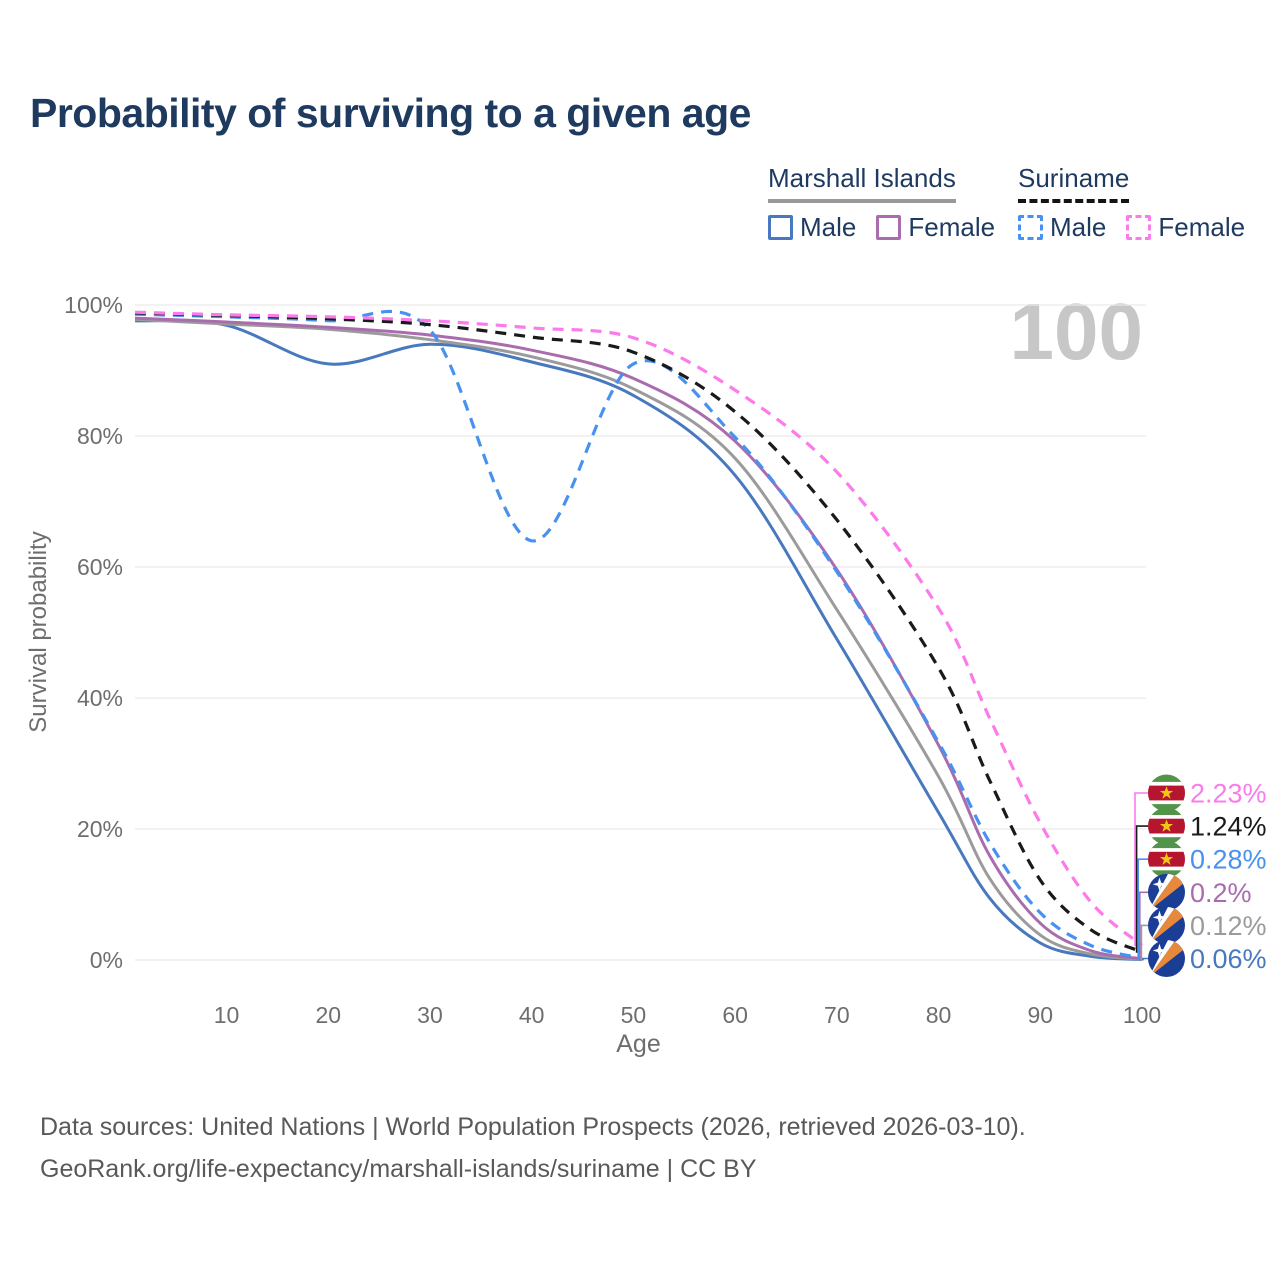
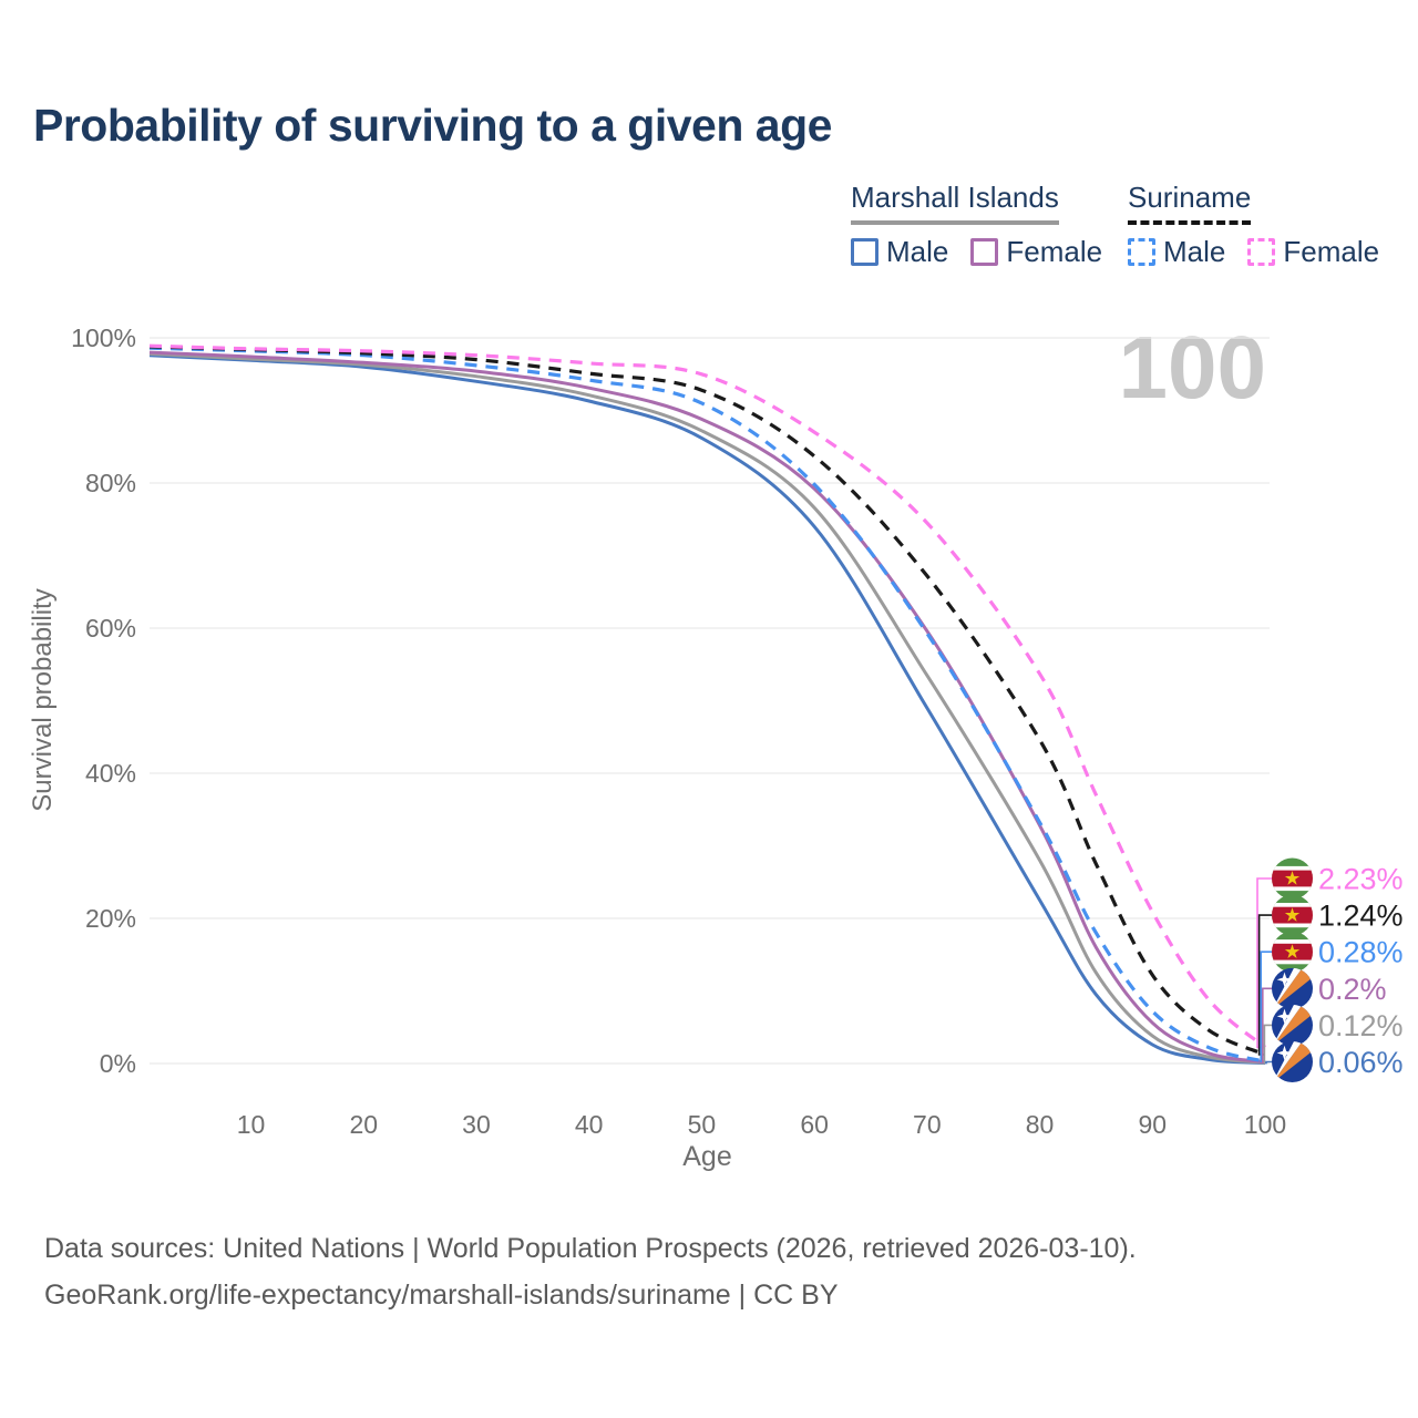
Marshall Islands Male/20: 91% -> 96%
Suriname Male/40: 64% -> 94%
